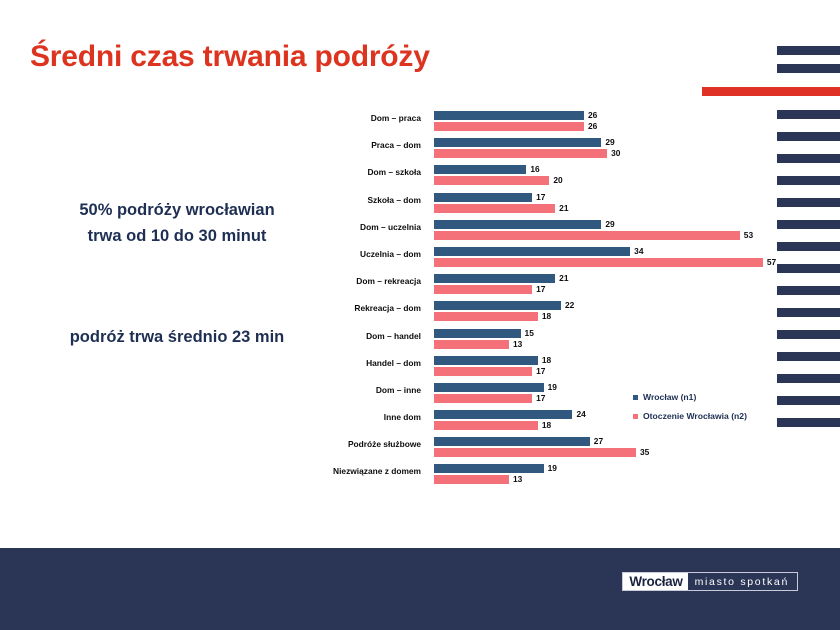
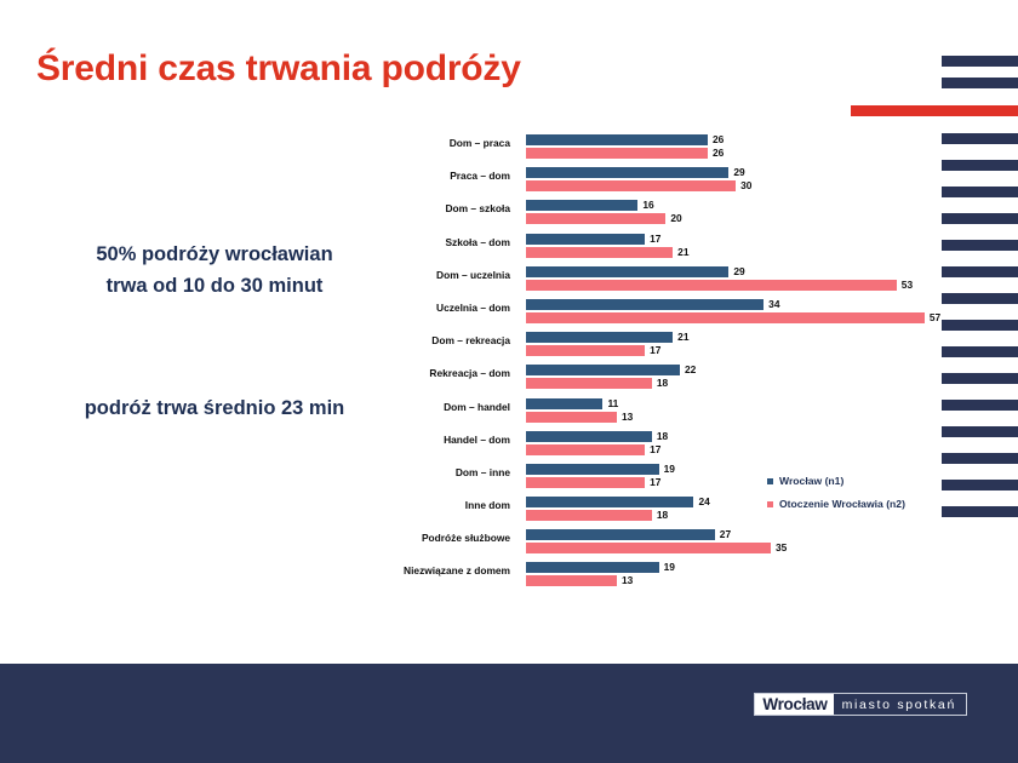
Wrocław (n1)/Dom – handel: 15 -> 11
